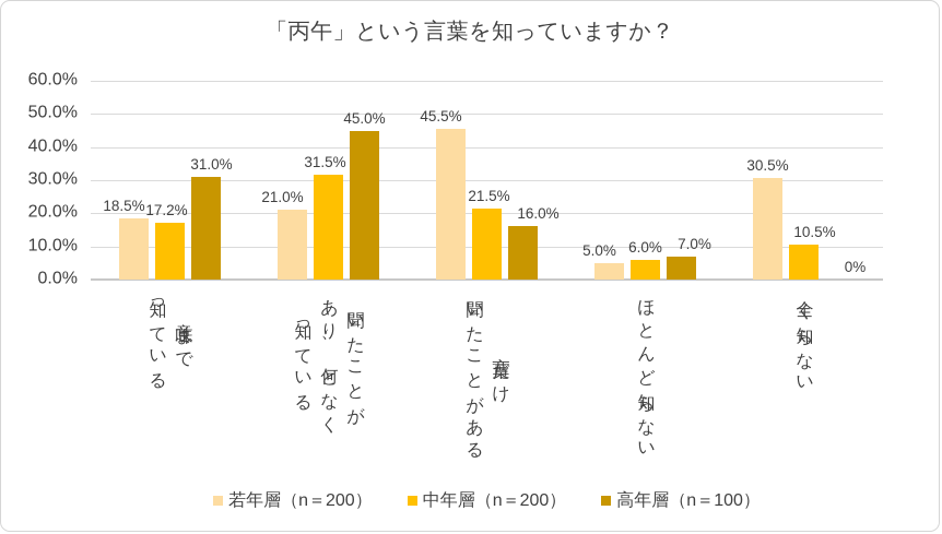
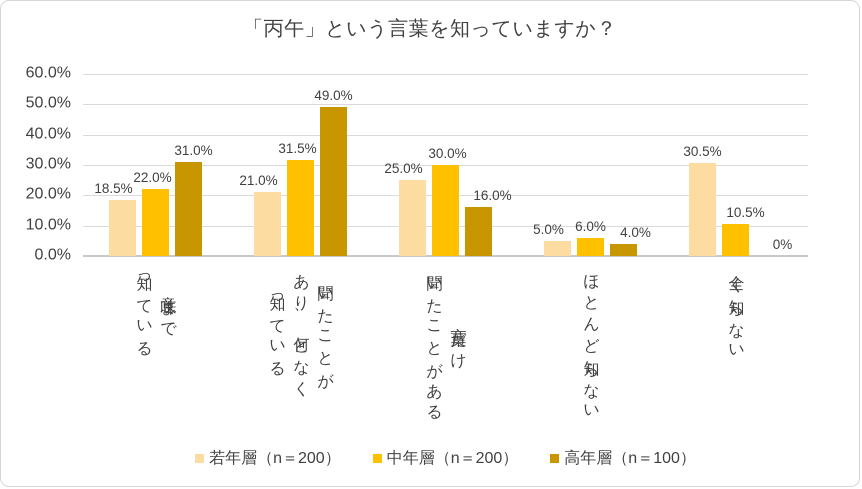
中年層（n＝200）/意味まで知っている: 17.2% -> 22.0%
高年層（n＝100）/聞いたことがあり、何となく知っている: 45.0% -> 49.0%
若年層（n＝200）/言葉だけ聞いたことがある: 45.5% -> 25.0%
中年層（n＝200）/言葉だけ聞いたことがある: 21.5% -> 30.0%
高年層（n＝100）/ほとんど知らない: 7.0% -> 4.0%
